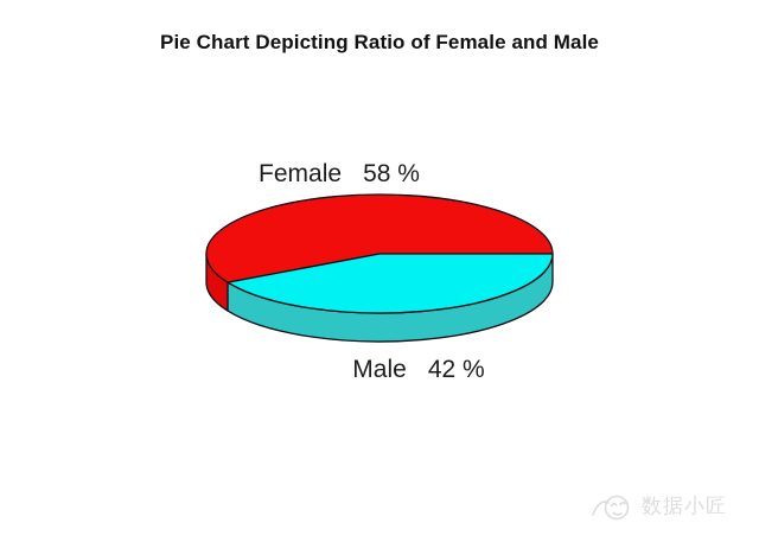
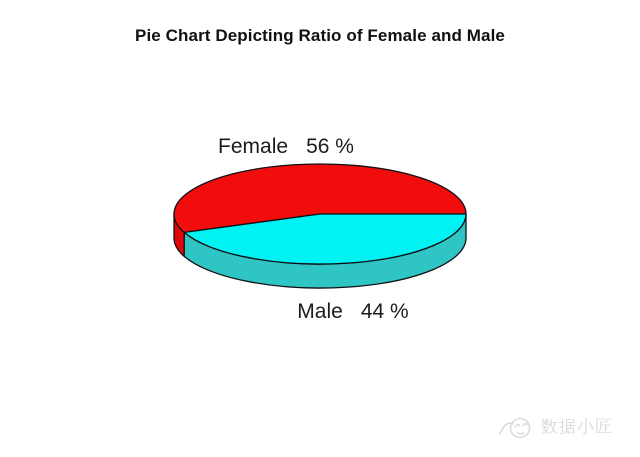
Female: 58 -> 56
Male: 42 -> 44
